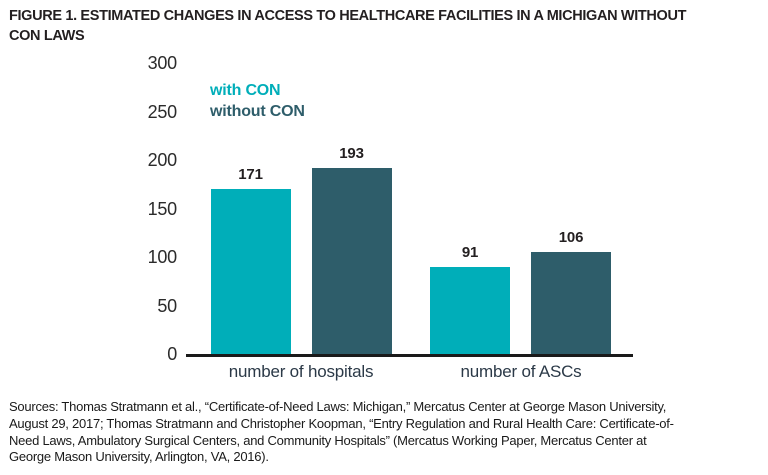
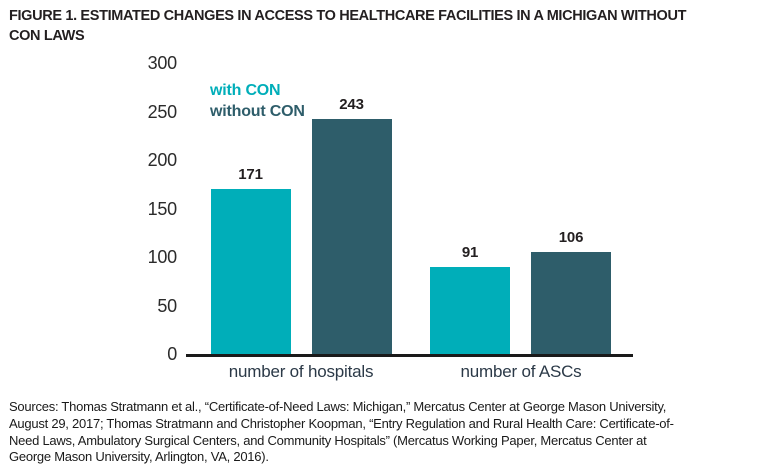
without CON/number of hospitals: 193 -> 243
